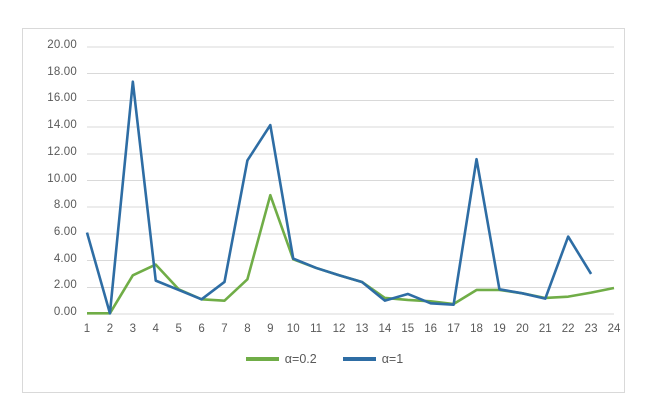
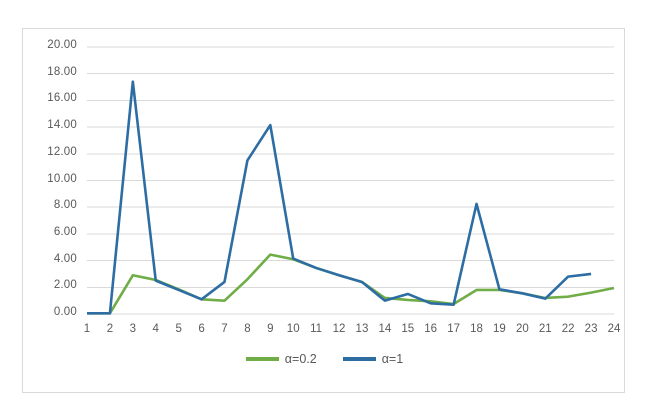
α=1/1: 6.1 -> 0.1
α=0.2/4: 3.7 -> 2.5
α=0.2/9: 8.9 -> 4.5
α=1/18: 11.6 -> 8.2
α=1/22: 5.8 -> 2.8
